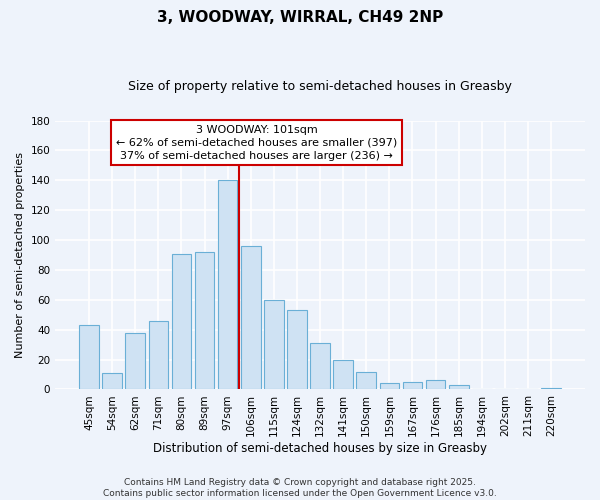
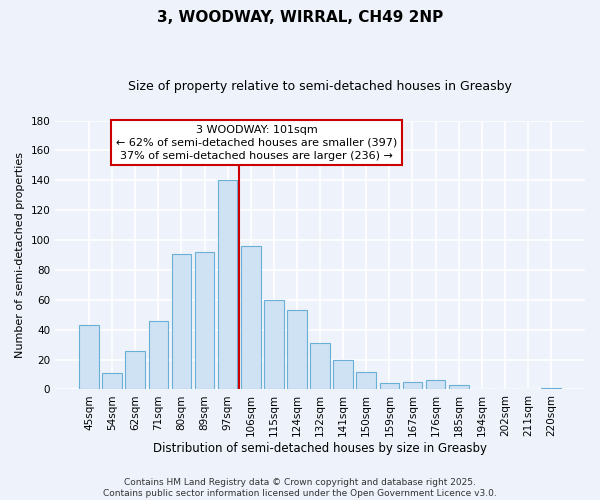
62sqm: 38 -> 26
